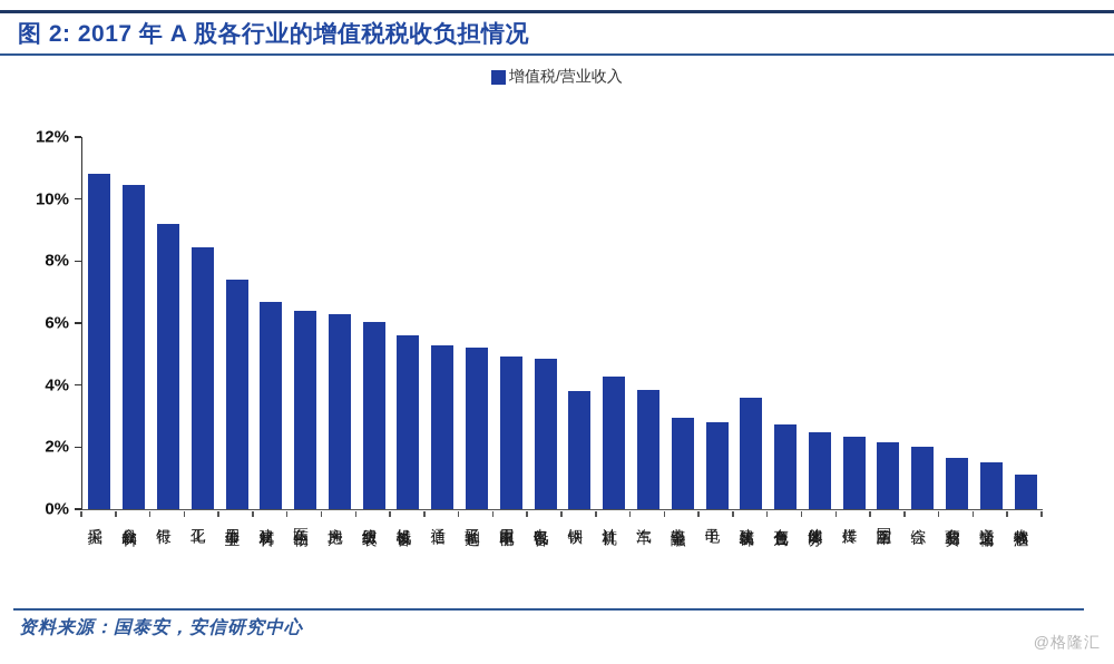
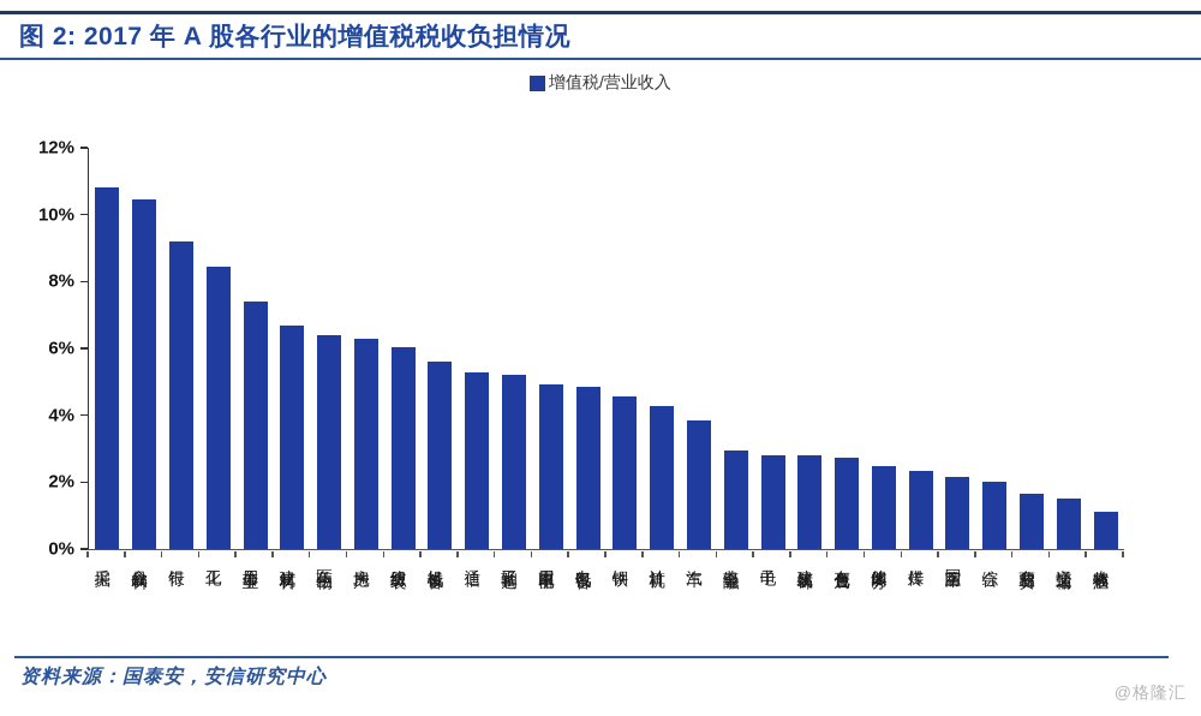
钢铁: 3.8% -> 4.6%
建筑装饰: 3.6% -> 2.8%
